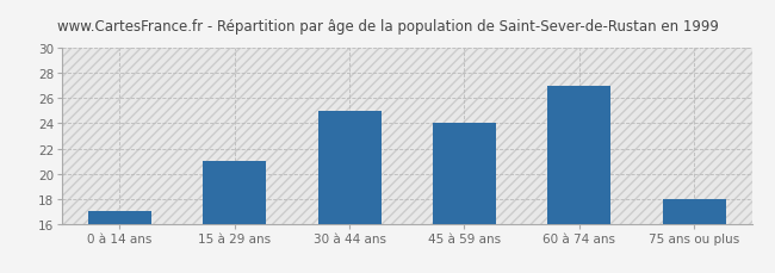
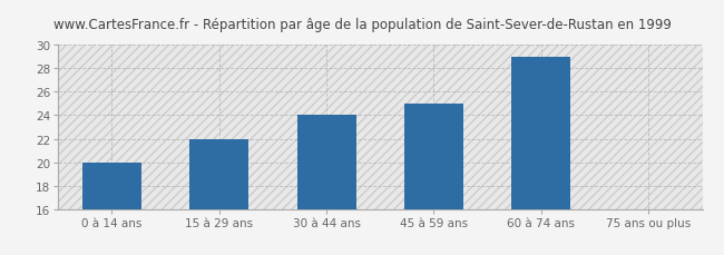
0 à 14 ans: 17 -> 20
15 à 29 ans: 21 -> 22
30 à 44 ans: 25 -> 24
45 à 59 ans: 24 -> 25
60 à 74 ans: 27 -> 29
75 ans ou plus: 18 -> 16
